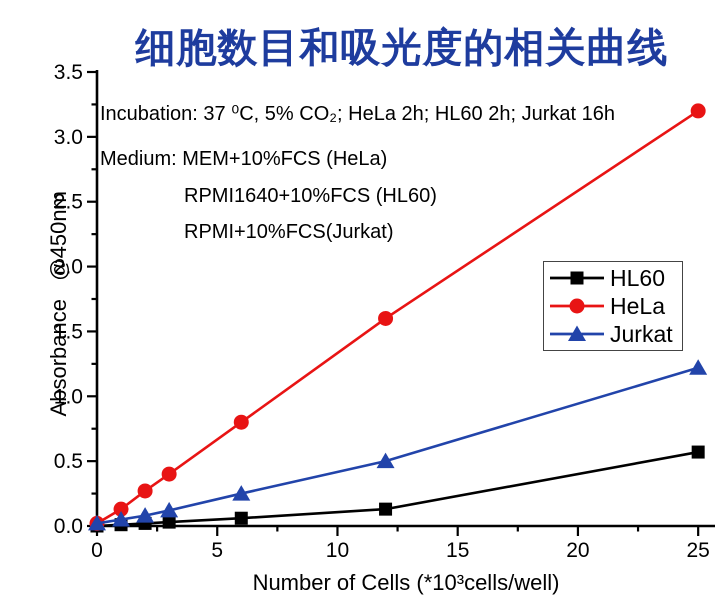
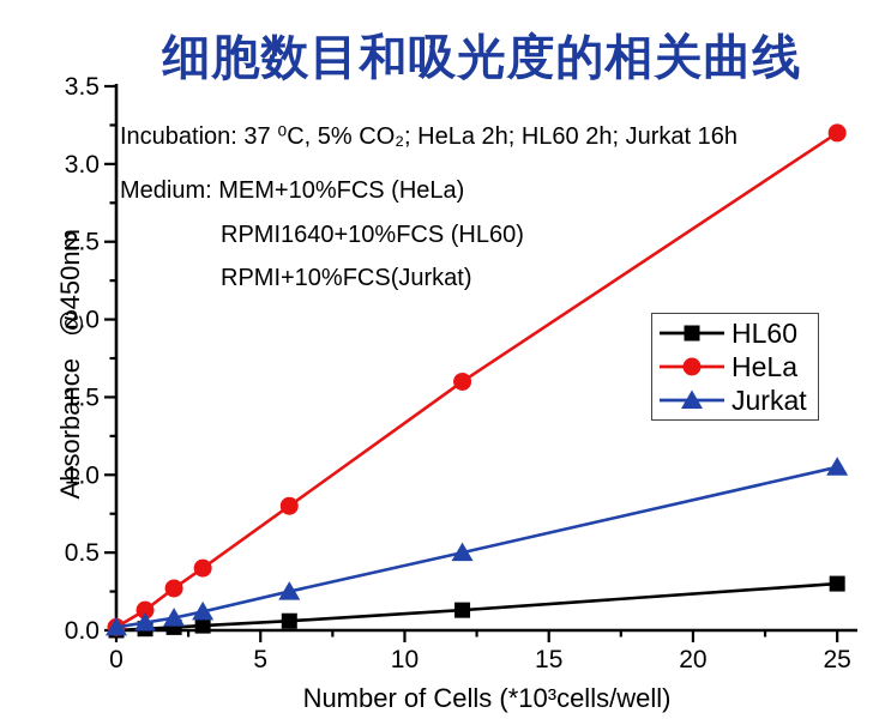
HL60/25: 0.57 -> 0.30
Jurkat/25: 1.22 -> 1.05
